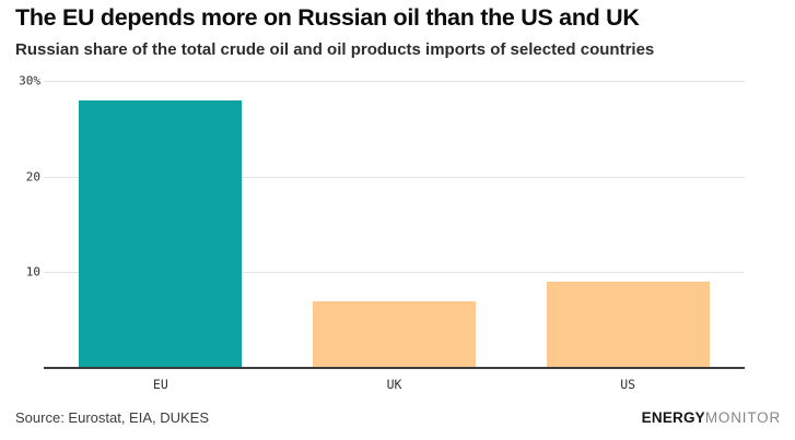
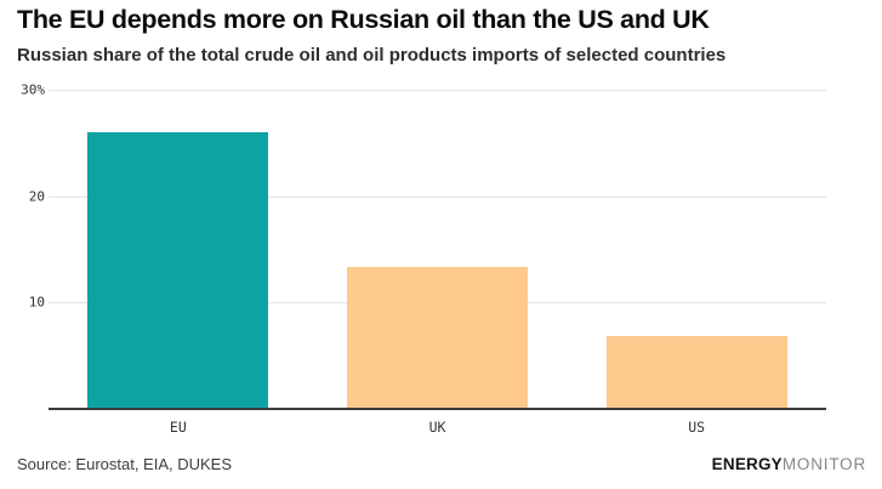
EU: 28% -> 26%
UK: 7% -> 13%
US: 9% -> 7%
